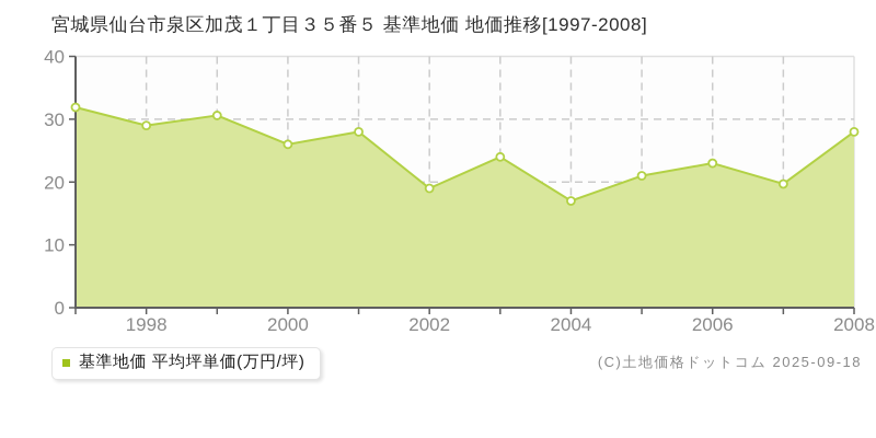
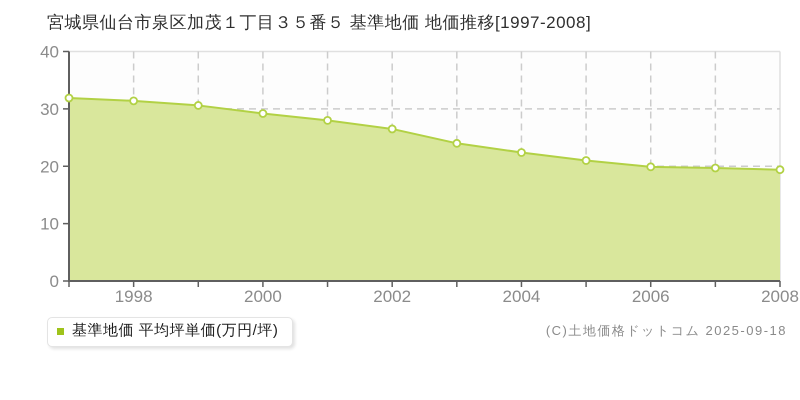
1998: 29 -> 31
2000: 26 -> 29
2002: 19 -> 26
2004: 17 -> 22
2006: 23 -> 20
2008: 28 -> 19
